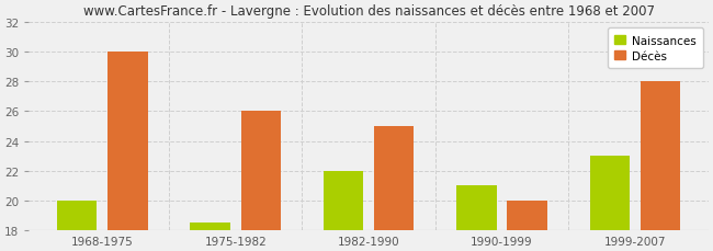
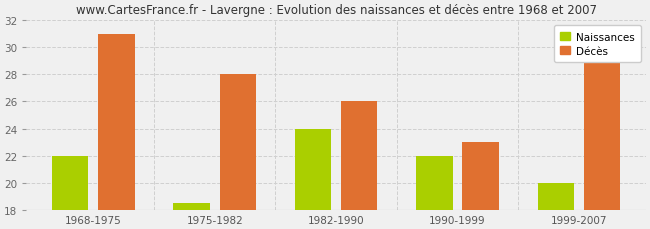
Naissances/1968-1975: 20.0 -> 22.0
Décès/1968-1975: 30 -> 31
Décès/1975-1982: 26 -> 28
Naissances/1982-1990: 22.0 -> 24.0
Décès/1982-1990: 25 -> 26
Naissances/1990-1999: 21.0 -> 22.0
Décès/1990-1999: 20 -> 23
Naissances/1999-2007: 23.0 -> 20.0
Décès/1999-2007: 28 -> 29
